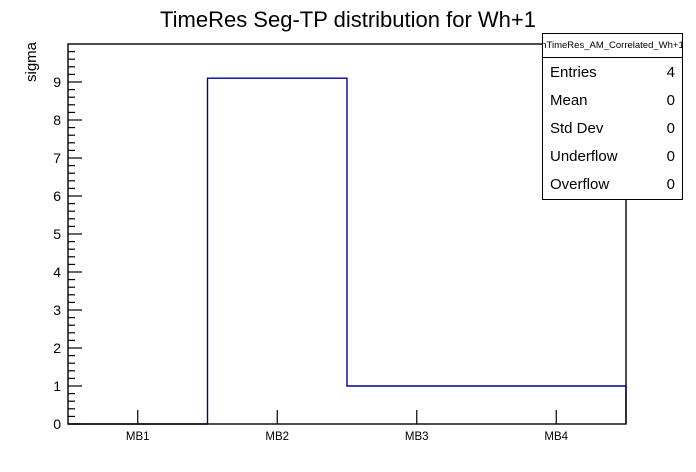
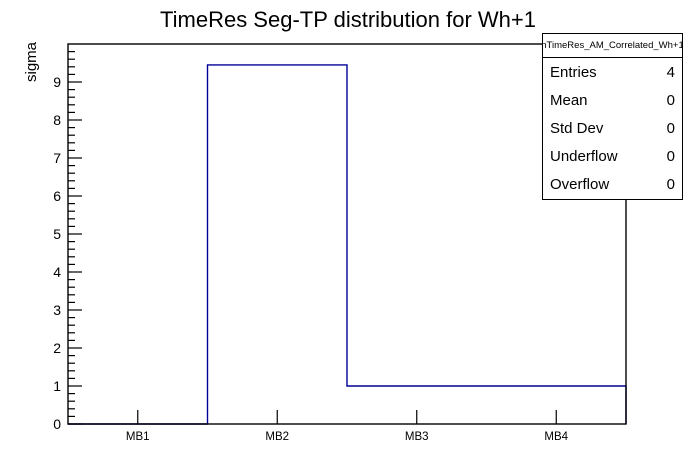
MB2: 9.1 -> 9.4
